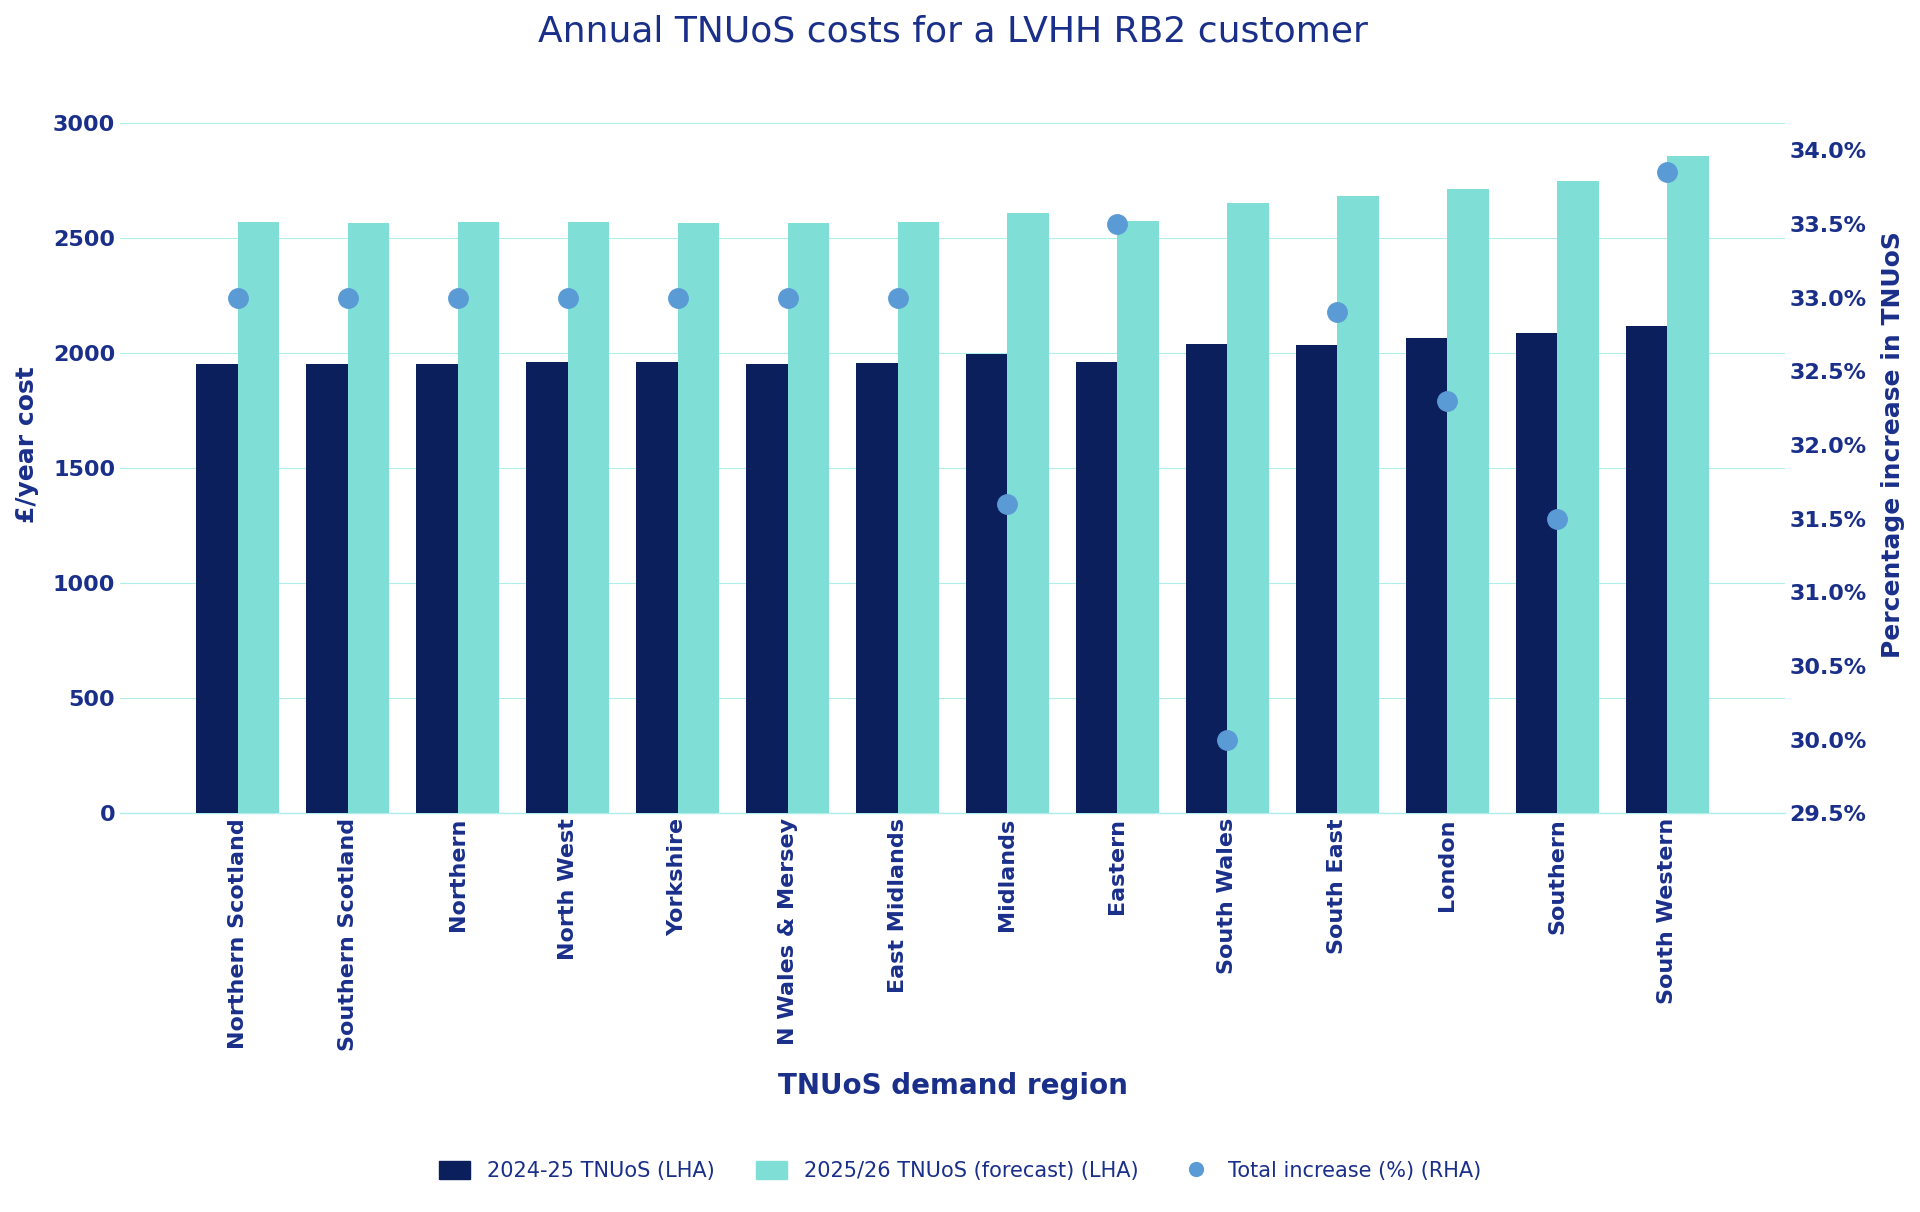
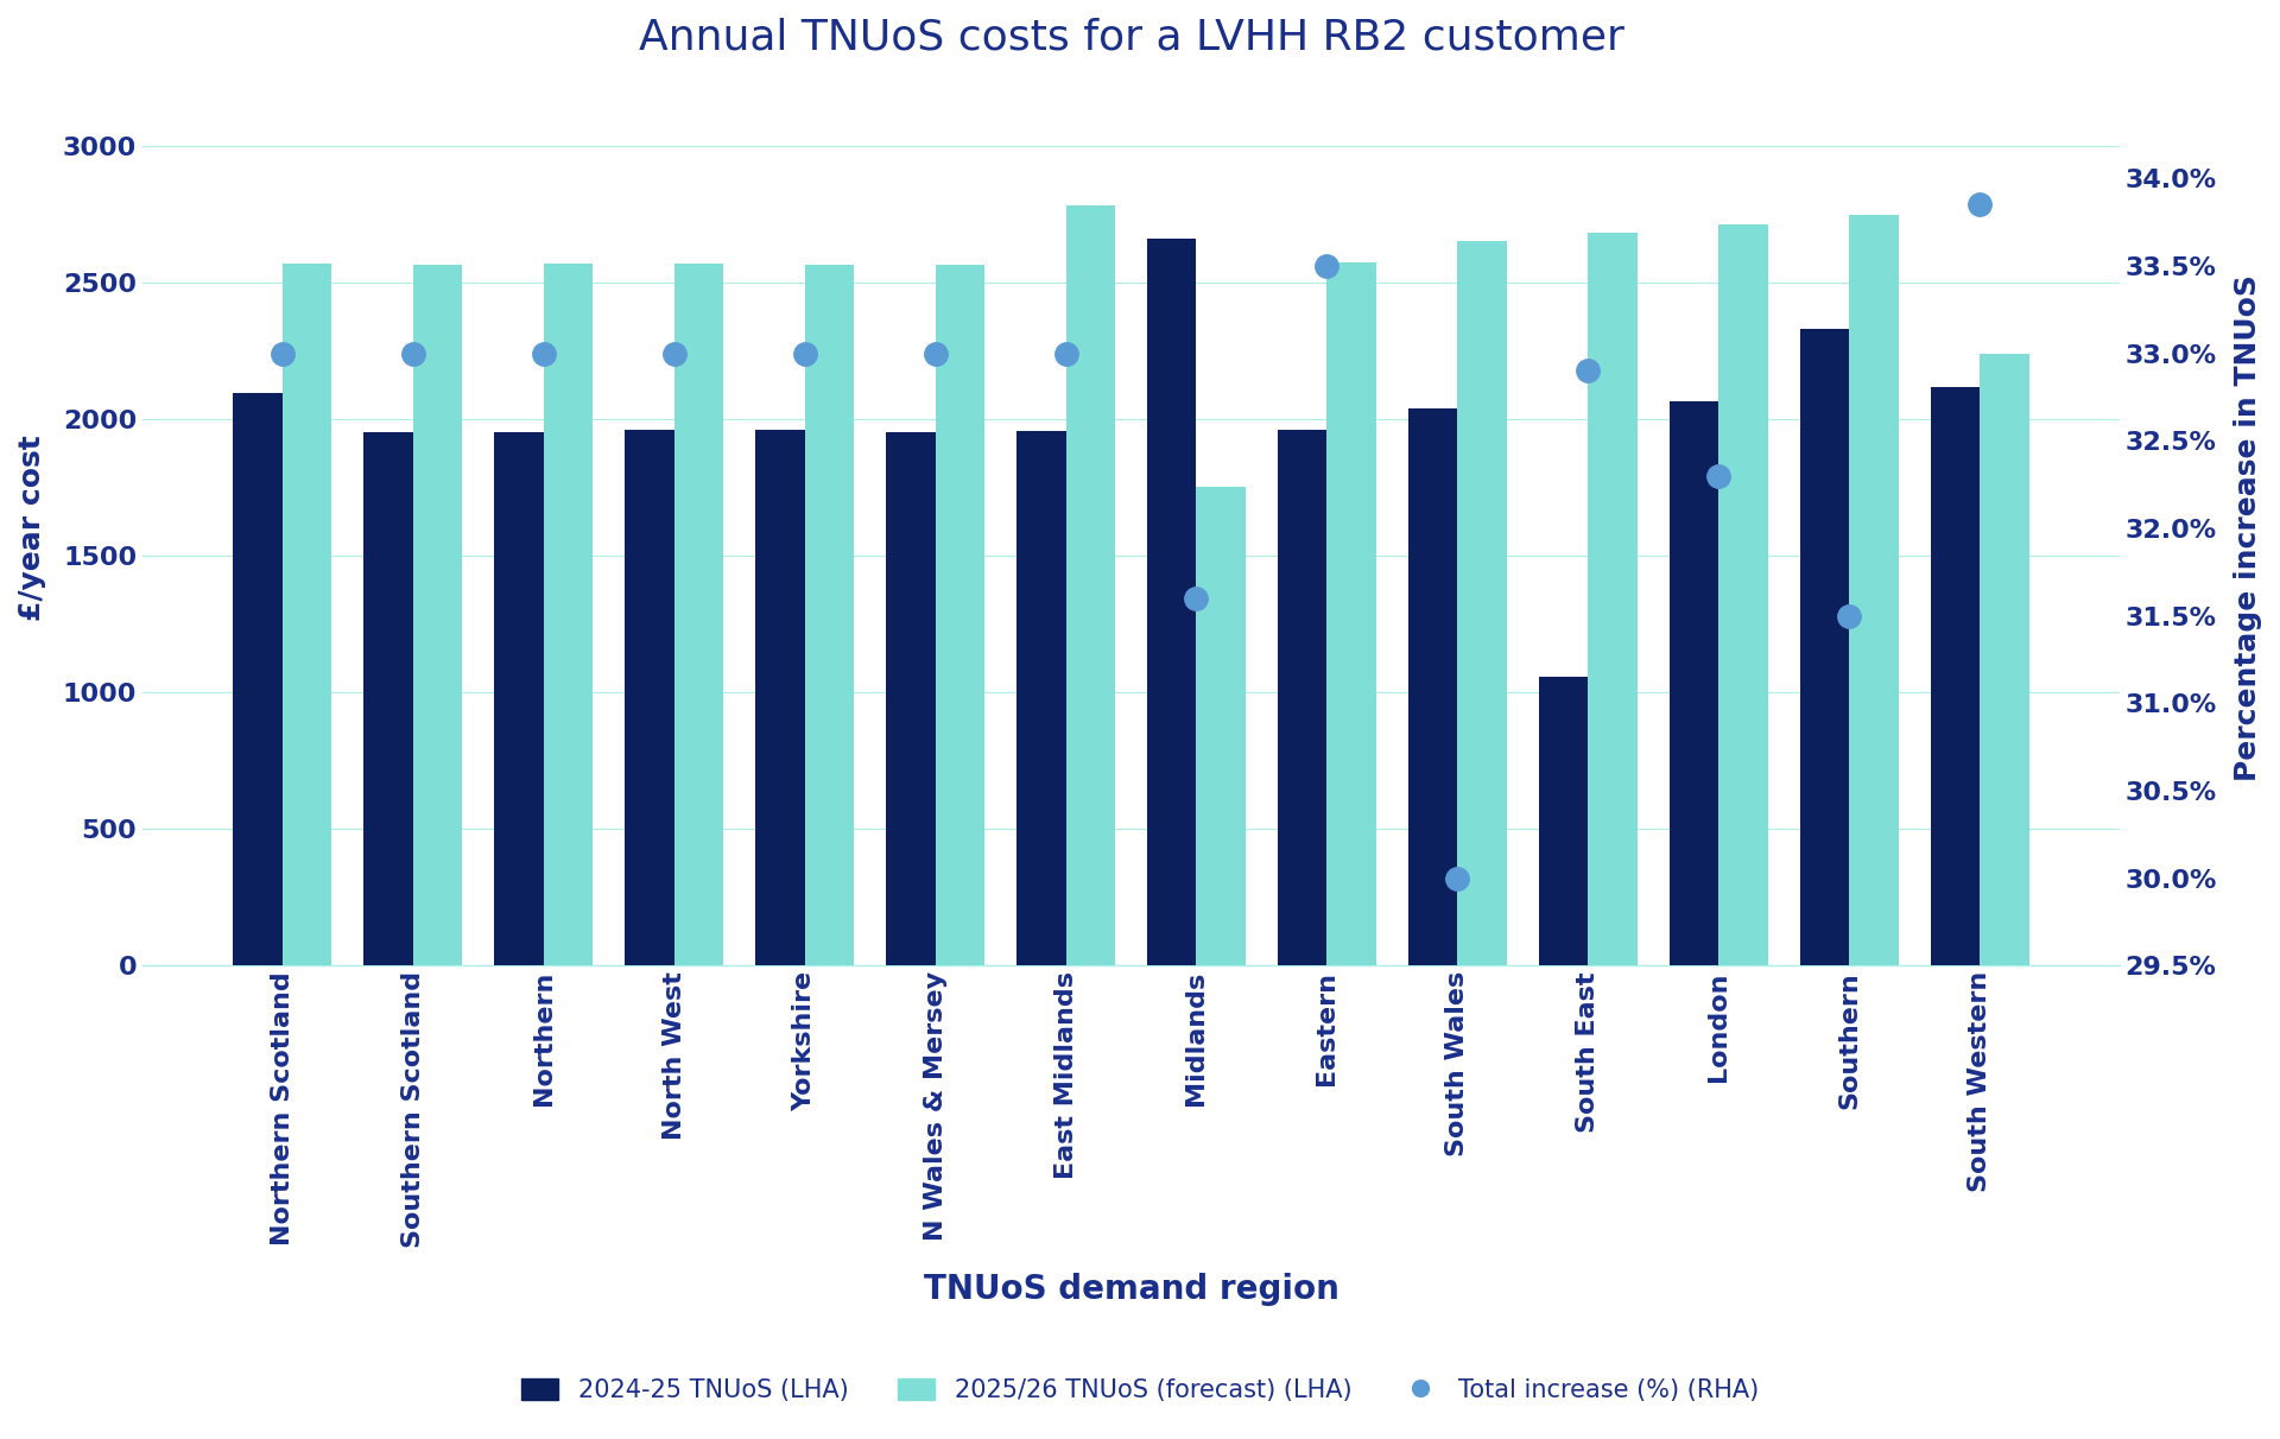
2024-25 TNUoS (LHA)/Northern Scotland: 1950 -> 2095
2025/26 TNUoS (forecast) (LHA)/East Midlands: 2570 -> 2780
2024-25 TNUoS (LHA)/Midlands: 1995 -> 2660
2025/26 TNUoS (forecast) (LHA)/Midlands: 2610 -> 1750
2024-25 TNUoS (LHA)/South East: 2035 -> 1055
2024-25 TNUoS (LHA)/Southern: 2085 -> 2330
2025/26 TNUoS (forecast) (LHA)/South Western: 2855 -> 2240
